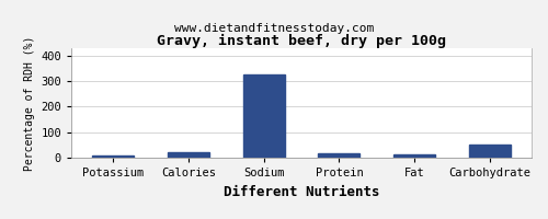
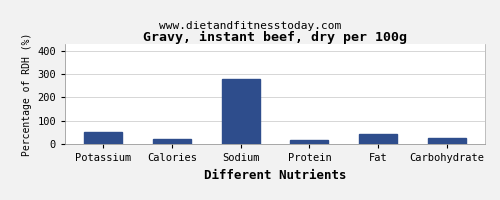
Potassium: 10 -> 50
Sodium: 325 -> 280
Fat: 15 -> 45
Carbohydrate: 52 -> 25
